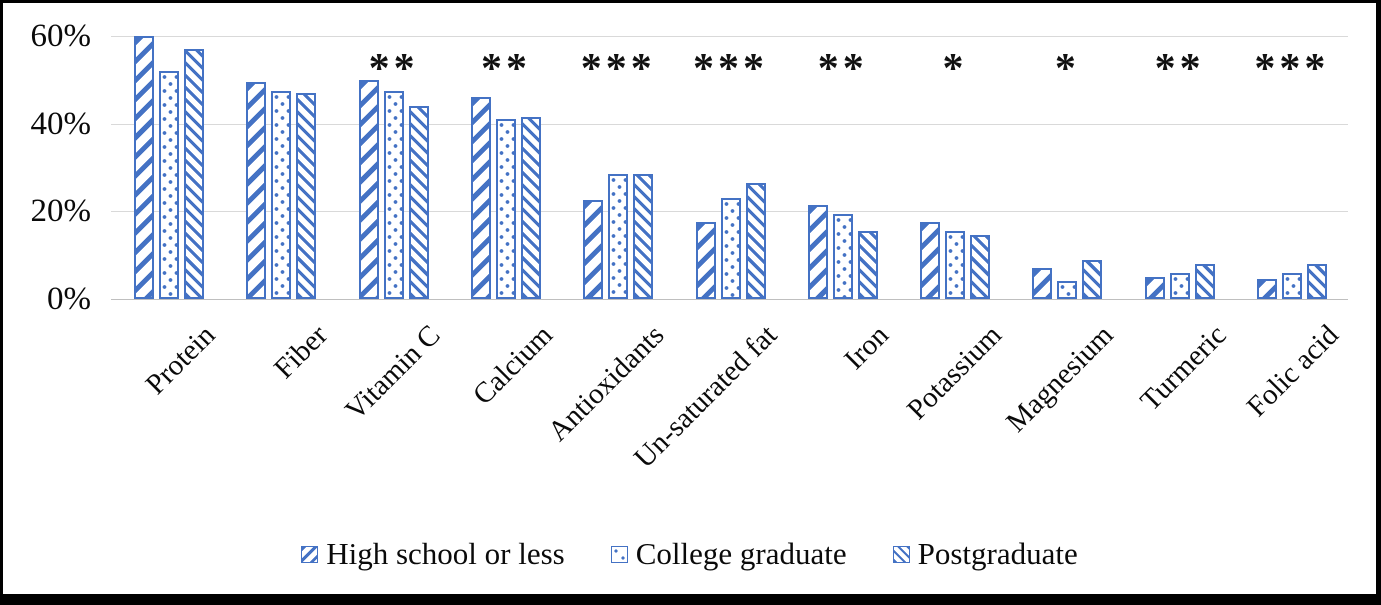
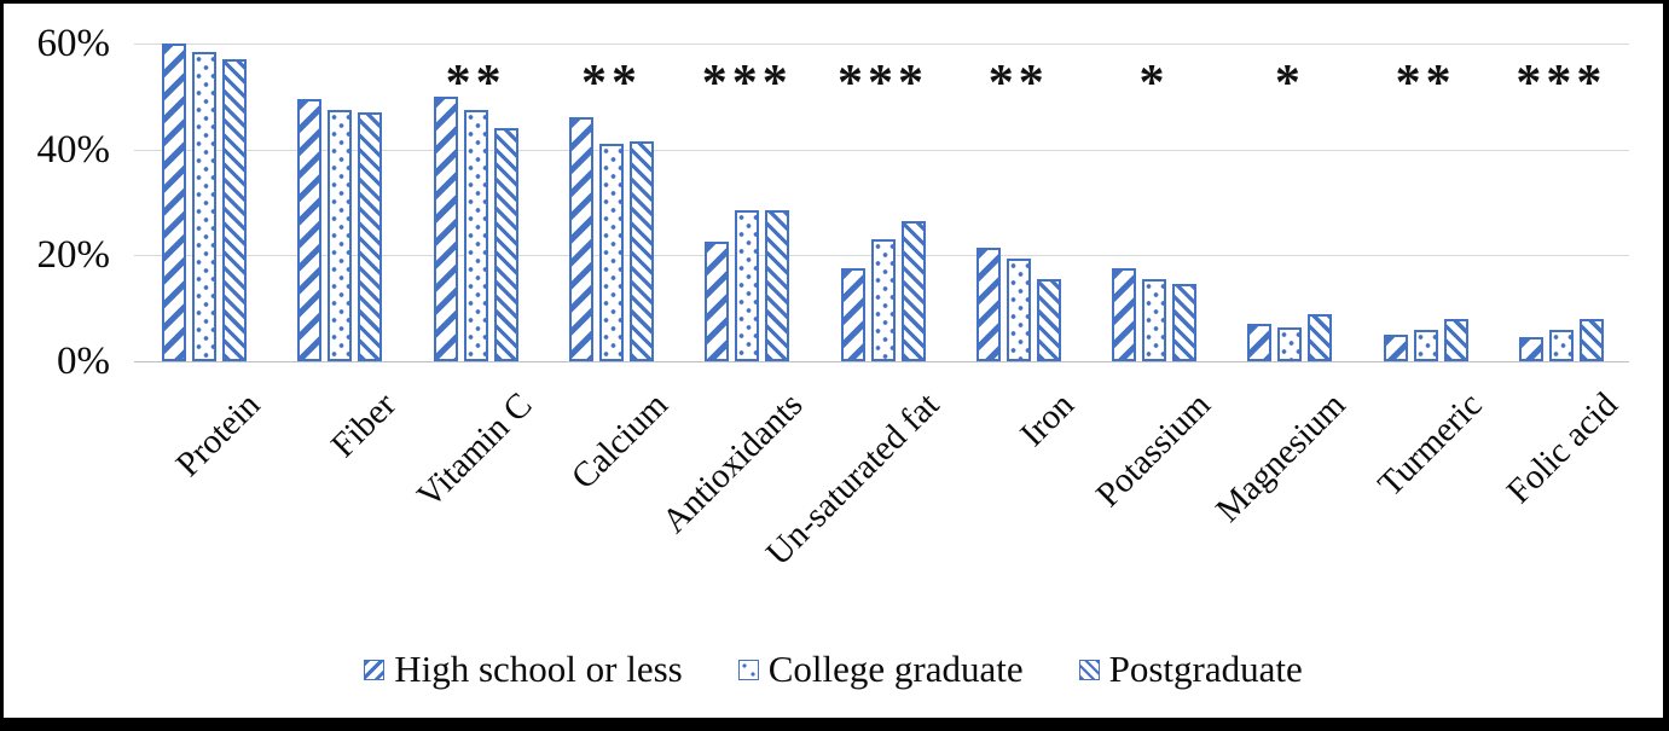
College graduate/Protein: 52% -> 58%
College graduate/Magnesium: 4% -> 6%
